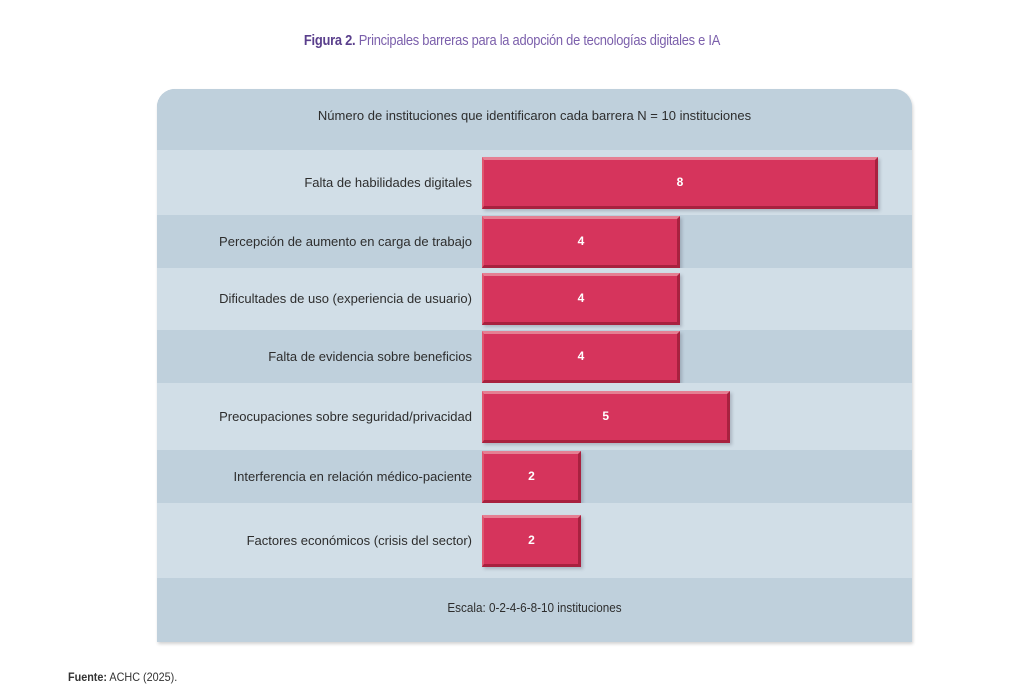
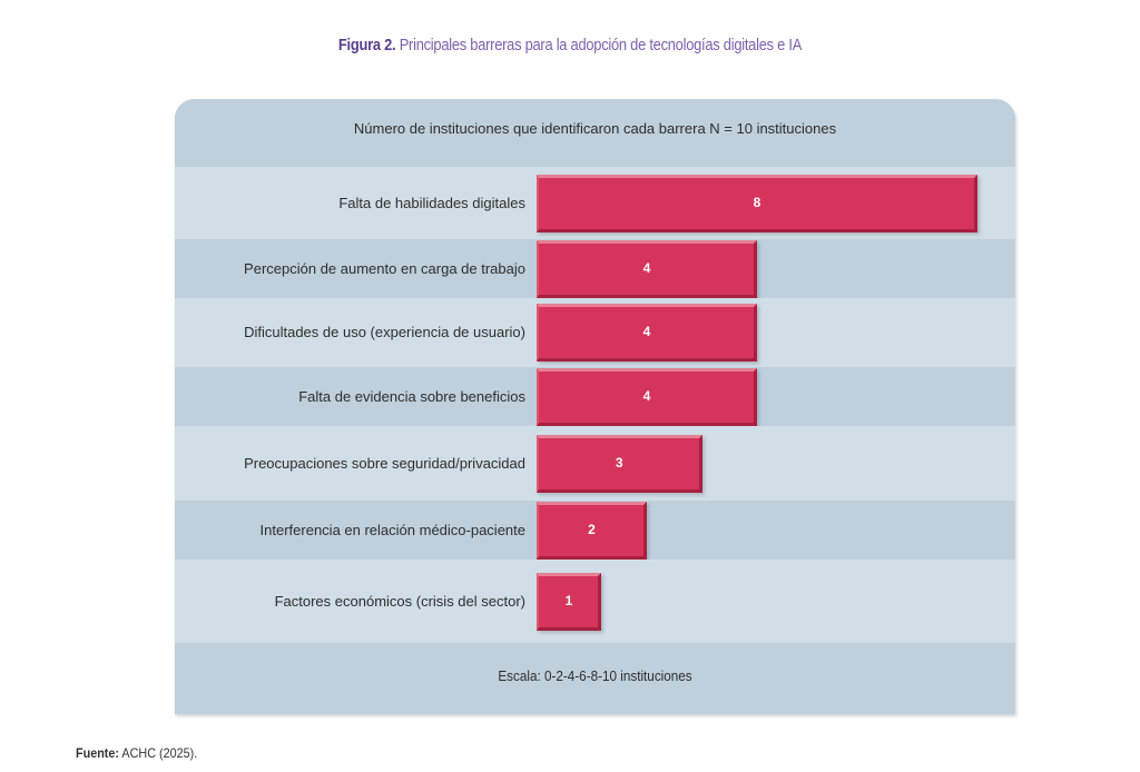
Preocupaciones sobre seguridad/privacidad: 5 -> 3
Factores económicos (crisis del sector): 2 -> 1
